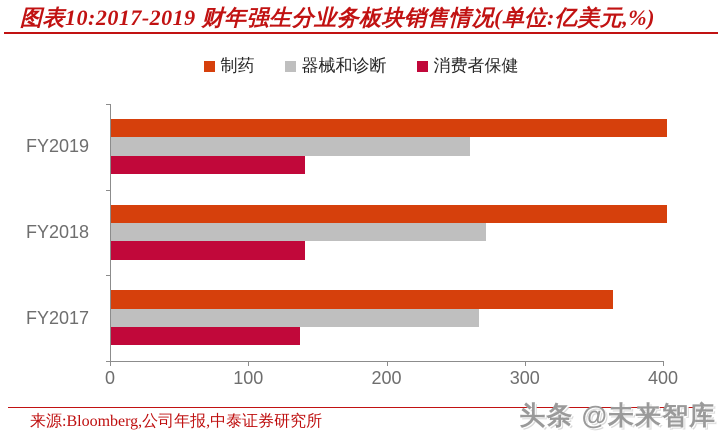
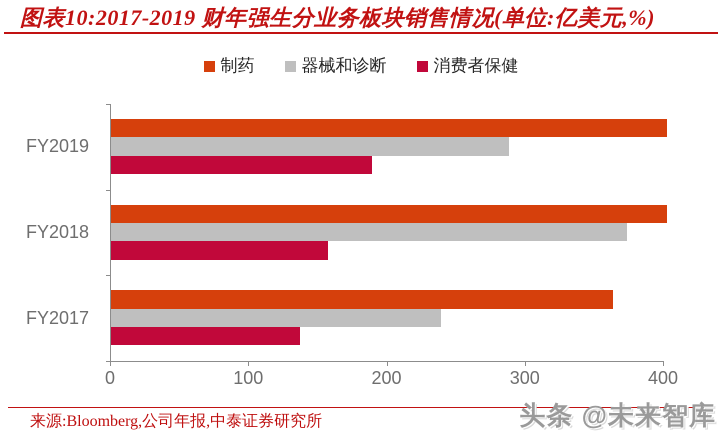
器械和诊断/FY2019: 260 -> 288
消费者保健/FY2019: 140 -> 189
器械和诊断/FY2018: 271 -> 373
消费者保健/FY2018: 140 -> 157
器械和诊断/FY2017: 266 -> 239
